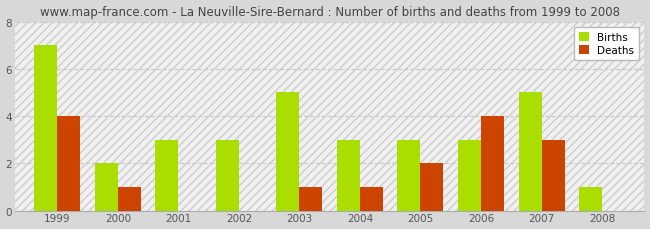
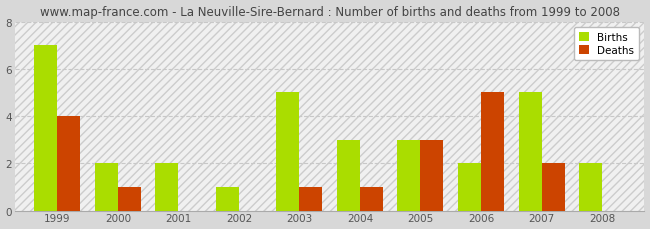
Births/2001: 3 -> 2
Births/2002: 3 -> 1
Deaths/2005: 2 -> 3
Births/2006: 3 -> 2
Deaths/2006: 4 -> 5
Deaths/2007: 3 -> 2
Births/2008: 1 -> 2
